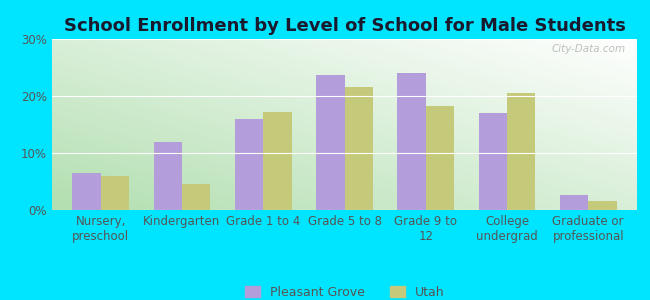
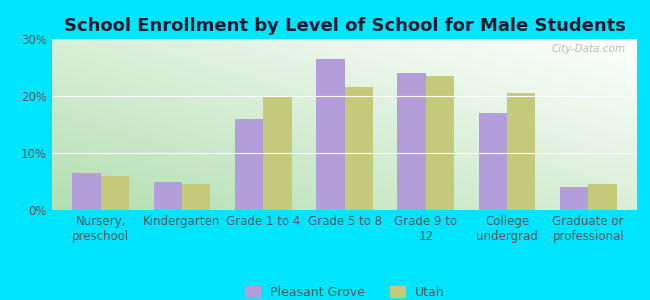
Pleasant Grove/Kindergarten: 12.0% -> 5.0%
Utah/Grade 1 to 4: 17.2% -> 20.0%
Pleasant Grove/Grade 5 to 8: 23.6% -> 26.5%
Utah/Grade 9 to 12: 18.2% -> 23.5%
Pleasant Grove/Graduate or professional: 2.6% -> 4.0%
Utah/Graduate or professional: 1.6% -> 4.5%
